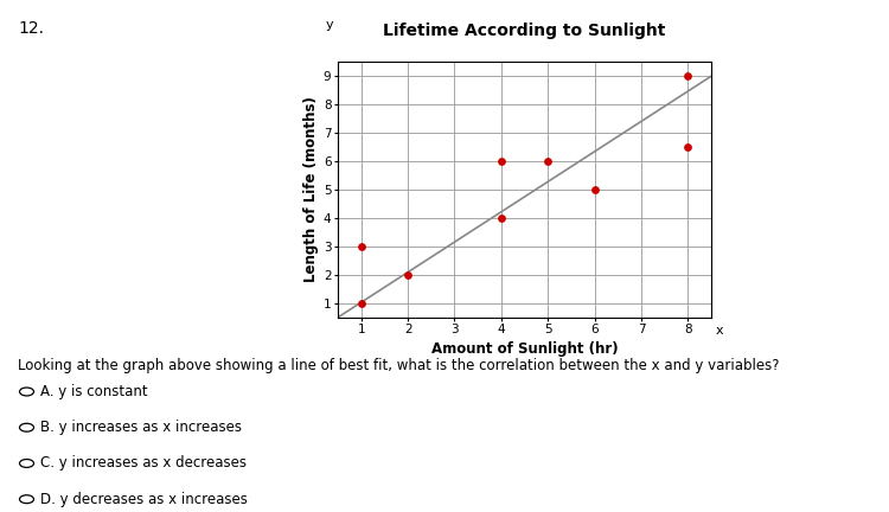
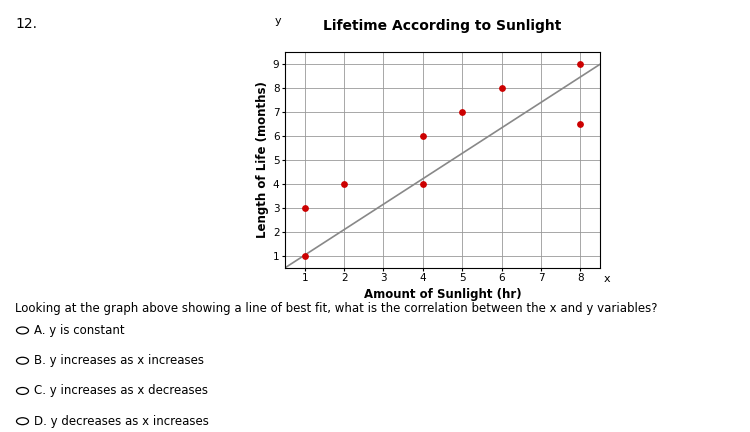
2: 2.0 -> 4.0
5: 6.0 -> 7.0
6: 5.0 -> 8.0
